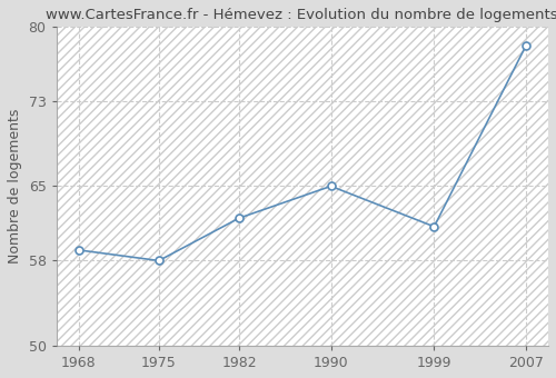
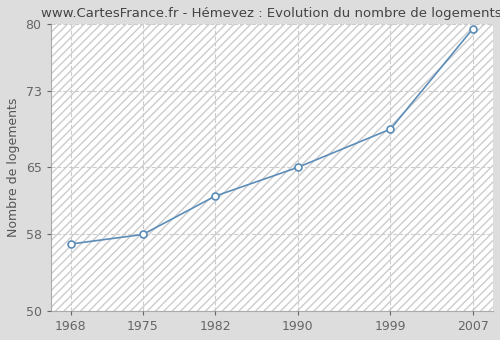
1968: 59.0 -> 57.0
1999: 61.2 -> 69.0
2007: 78.2 -> 79.5
